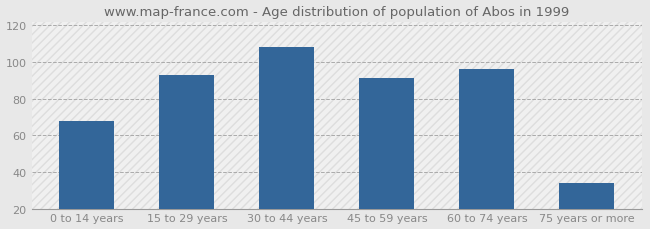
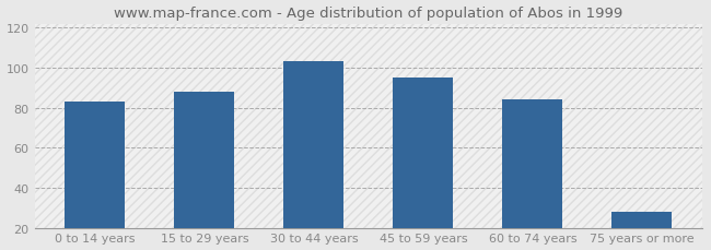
0 to 14 years: 68 -> 83
15 to 29 years: 93 -> 88
30 to 44 years: 108 -> 103
45 to 59 years: 91 -> 95
60 to 74 years: 96 -> 84
75 years or more: 34 -> 28
